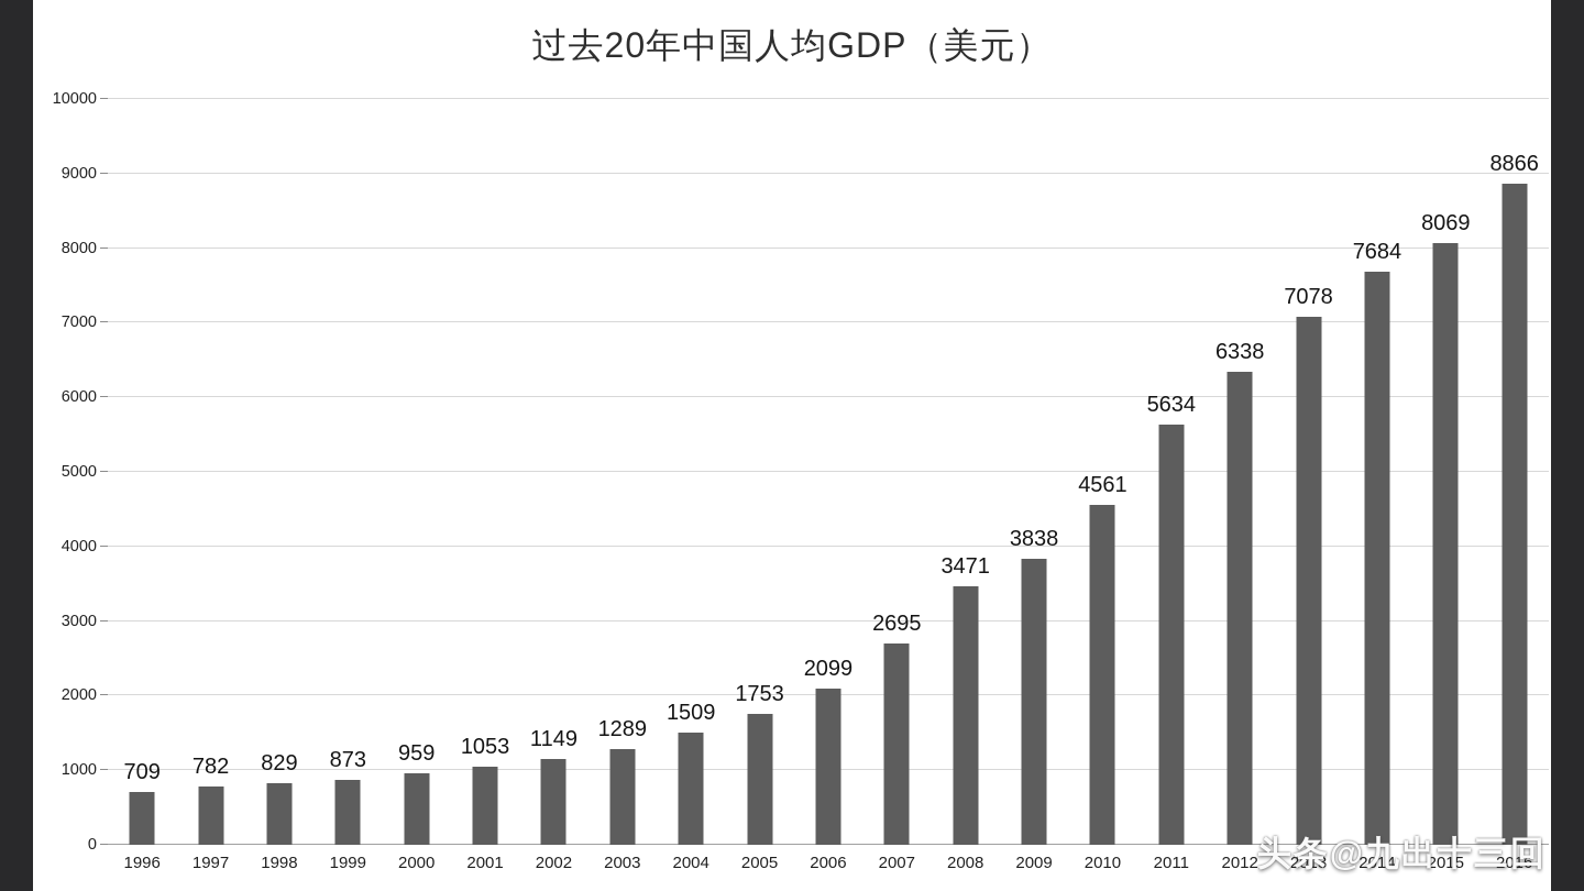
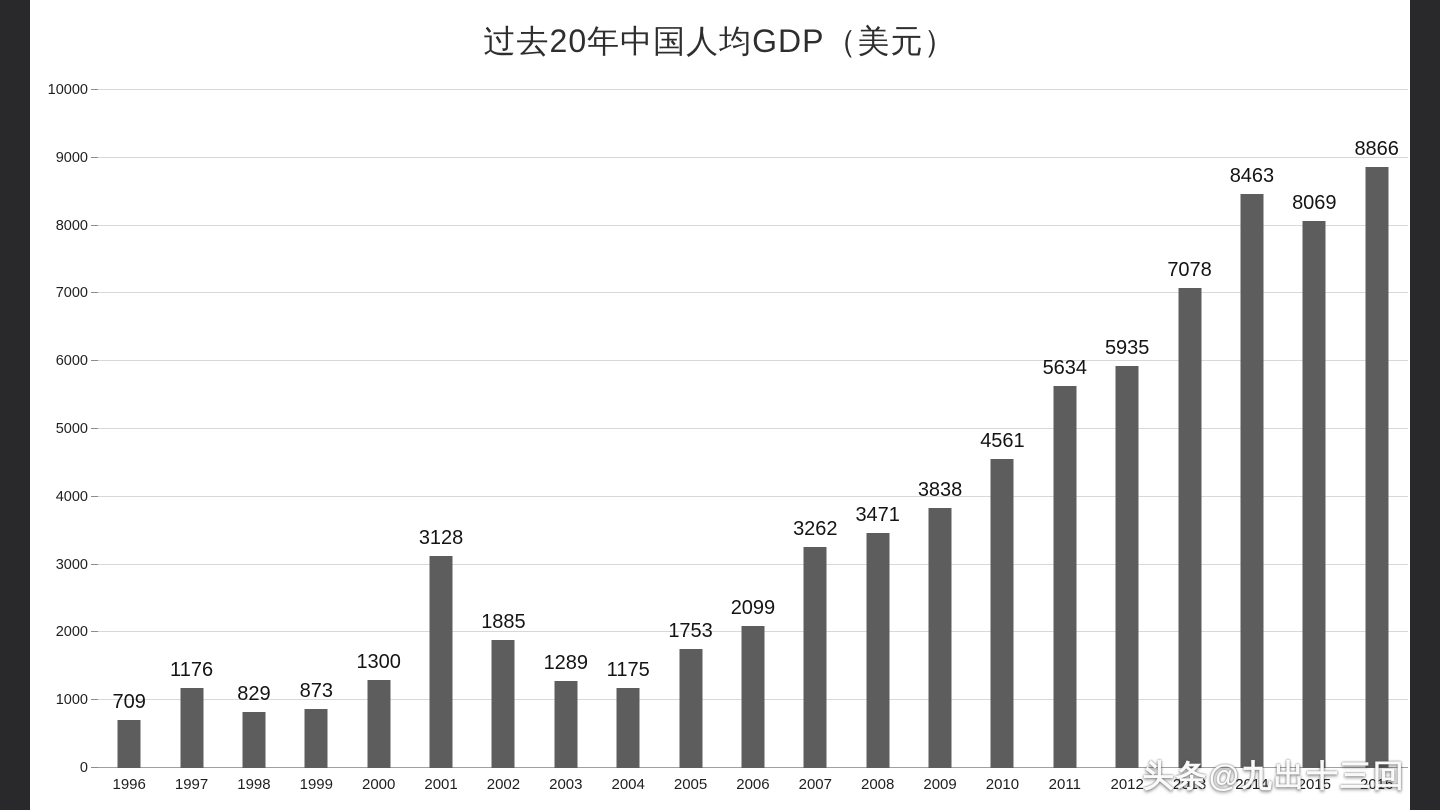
1997: 782 -> 1176
2000: 959 -> 1300
2001: 1053 -> 3128
2002: 1149 -> 1885
2004: 1509 -> 1175
2007: 2695 -> 3262
2012: 6338 -> 5935
2014: 7684 -> 8463
